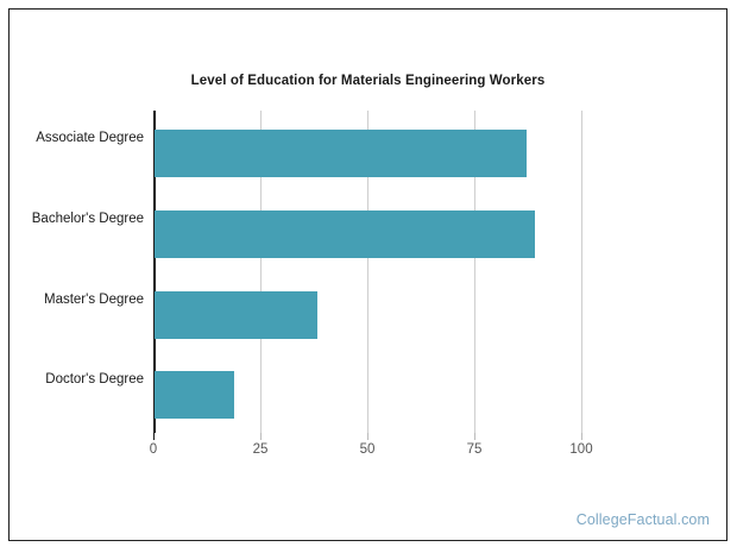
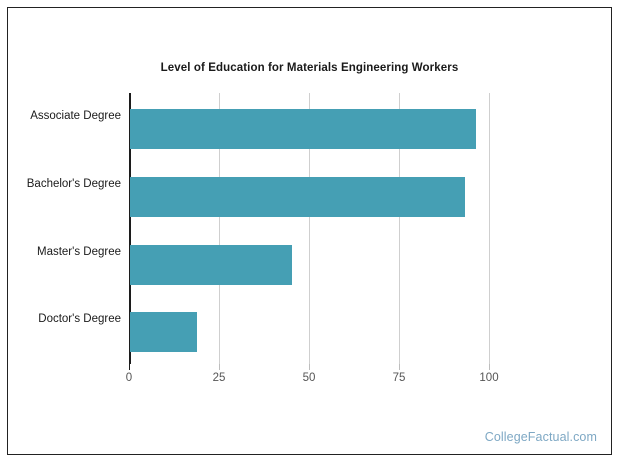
Associate Degree: 87 -> 96
Bachelor's Degree: 89 -> 93
Master's Degree: 38 -> 45
